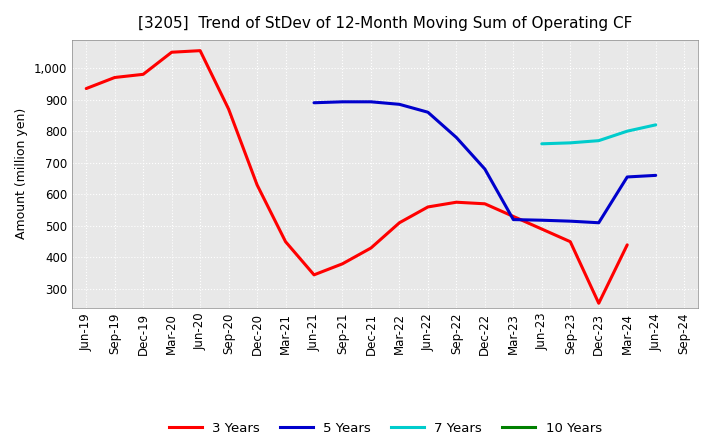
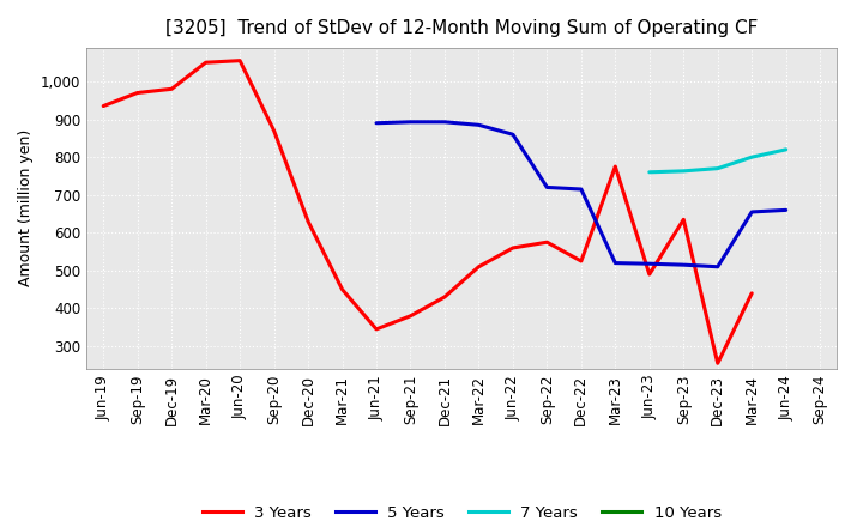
5 Years/Sep-22: 780 -> 720
3 Years/Dec-22: 570 -> 525
5 Years/Dec-22: 680 -> 715
3 Years/Mar-23: 530 -> 775
3 Years/Sep-23: 450 -> 635
